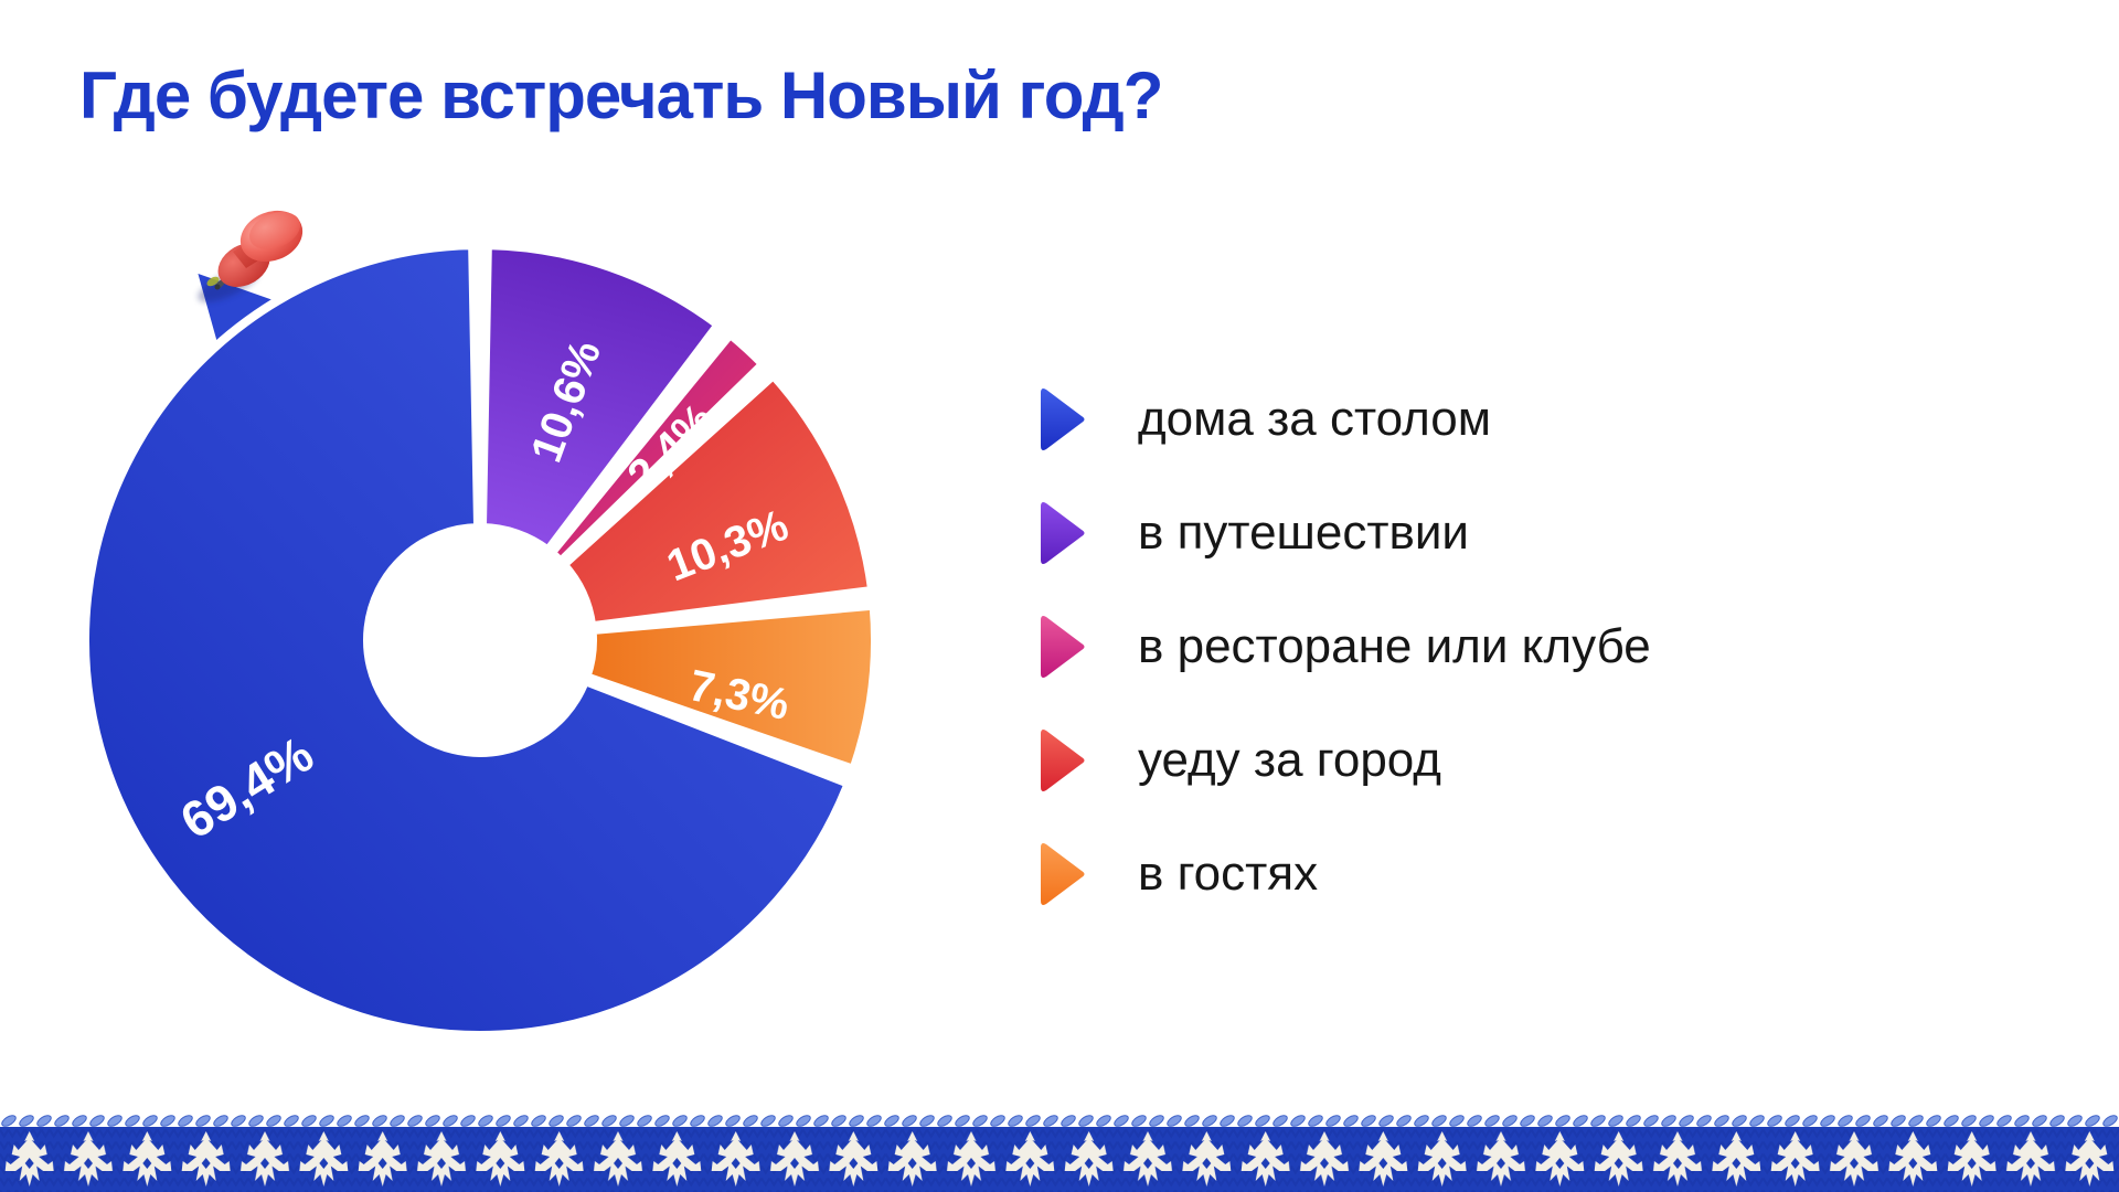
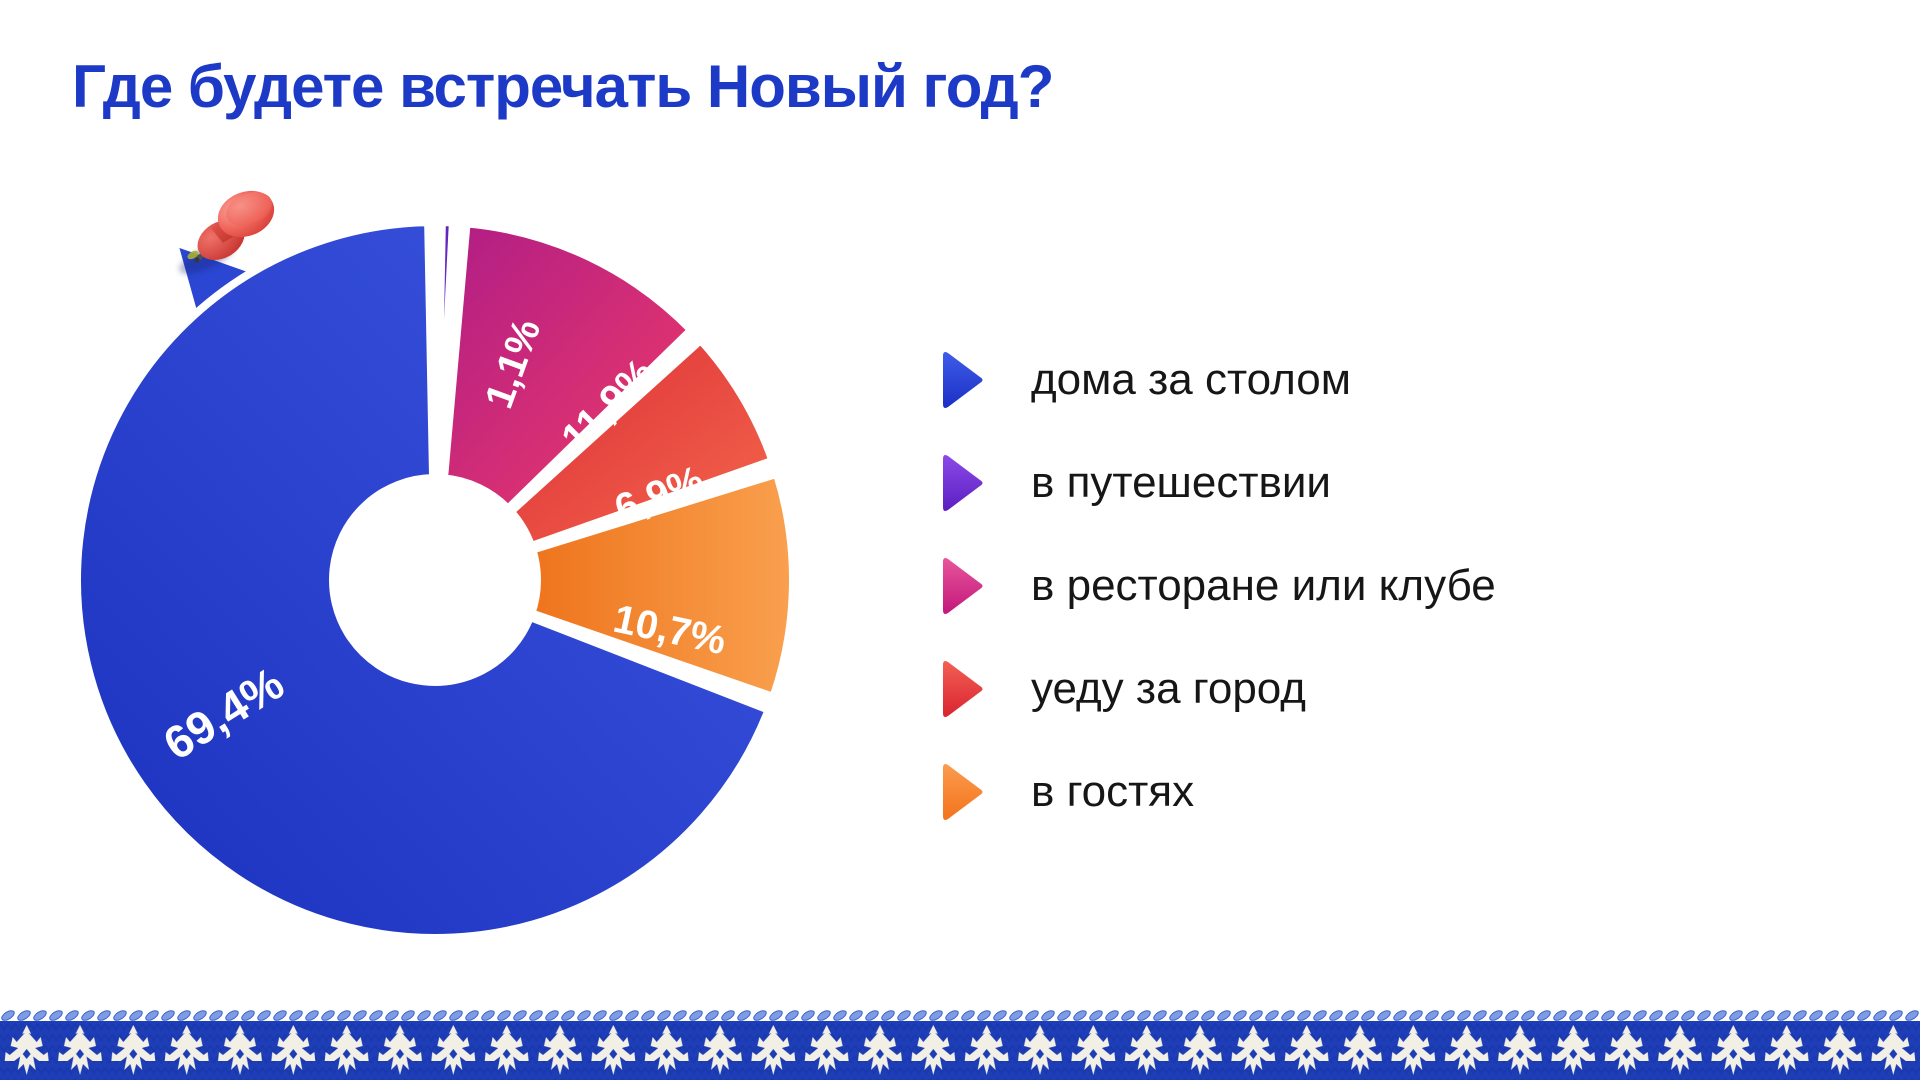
в путешествии: 10,6% -> 1,1%
в ресторане или клубе: 2,4% -> 11,9%
уеду за город: 10,3% -> 6,9%
в гостях: 7,3% -> 10,7%
